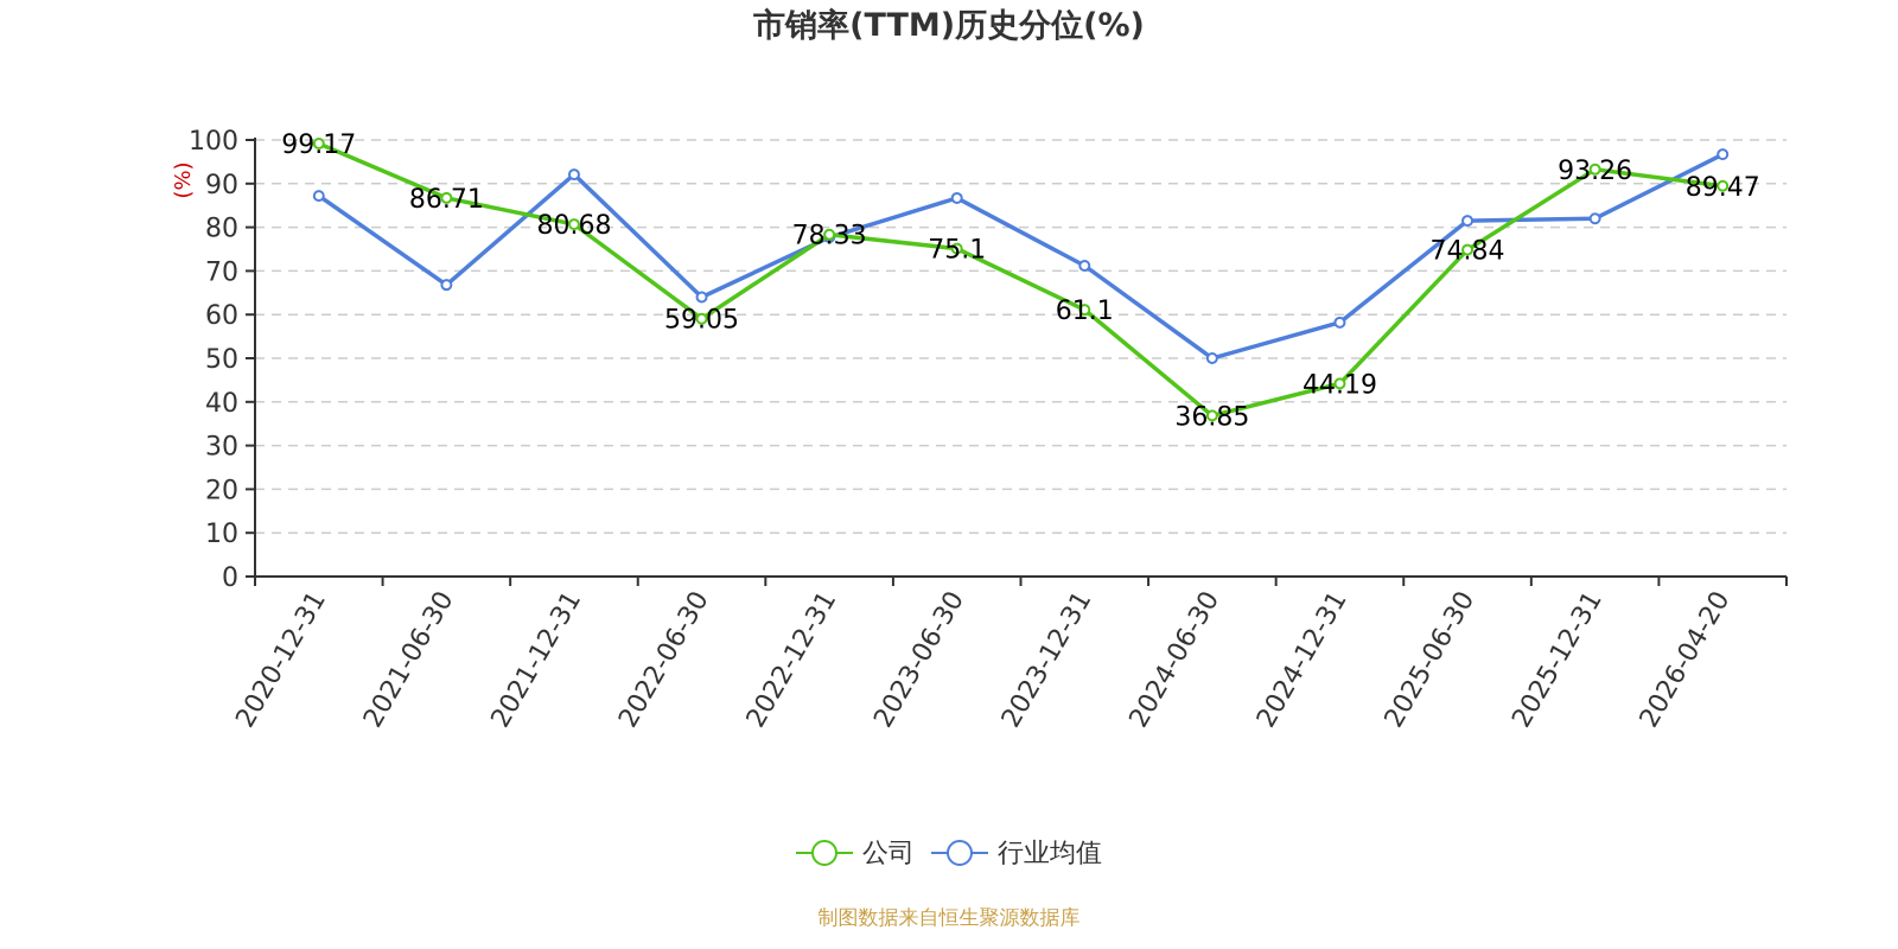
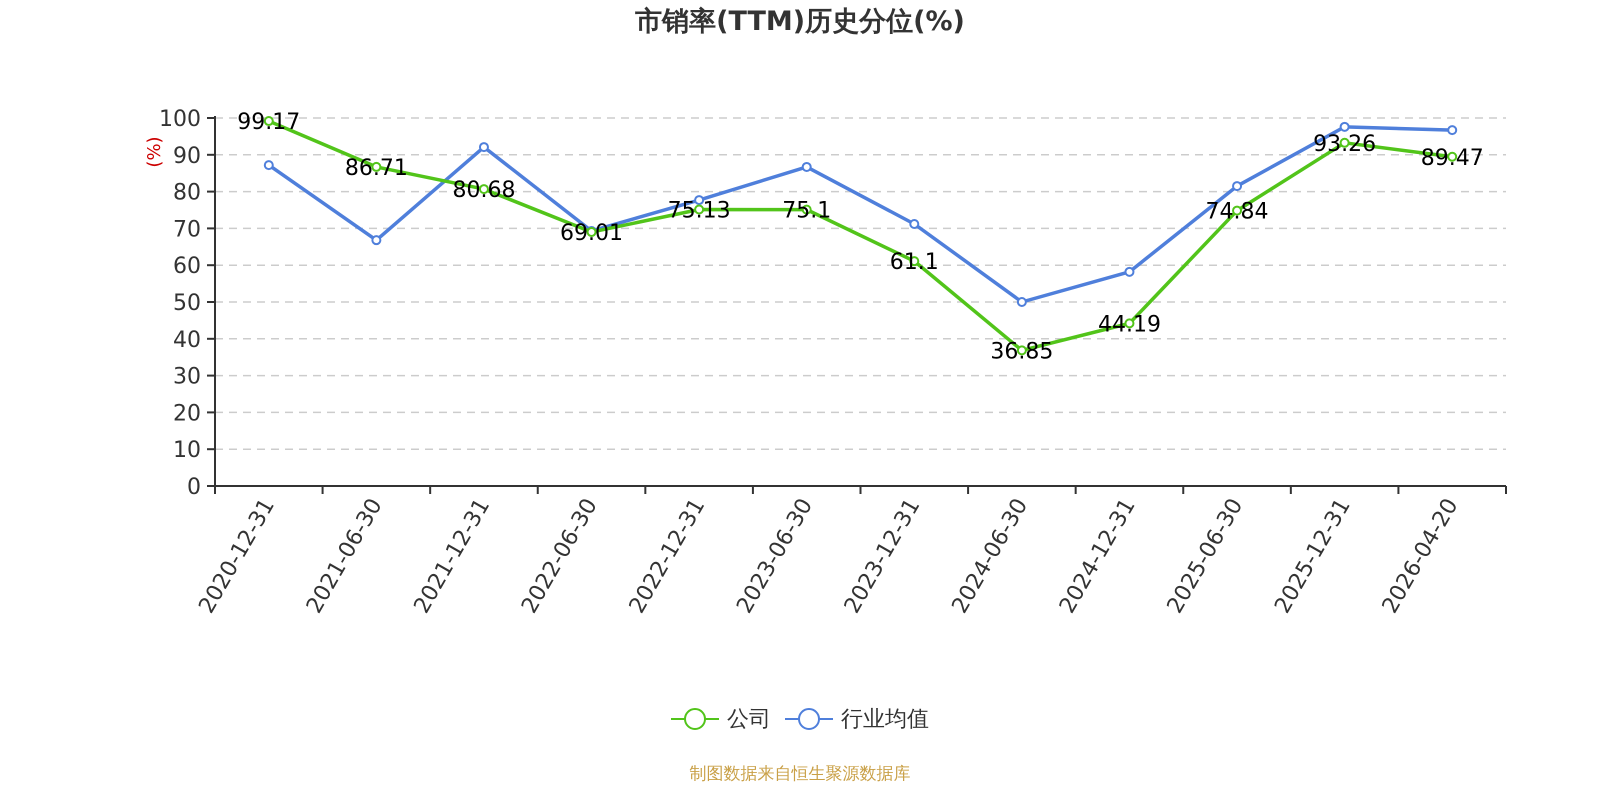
公司/2022-06-30: 59.05 -> 69.01
行业均值/2022-06-30: 64 -> 69
公司/2022-12-31: 78.33 -> 75.13
行业均值/2025-12-31: 82 -> 98
